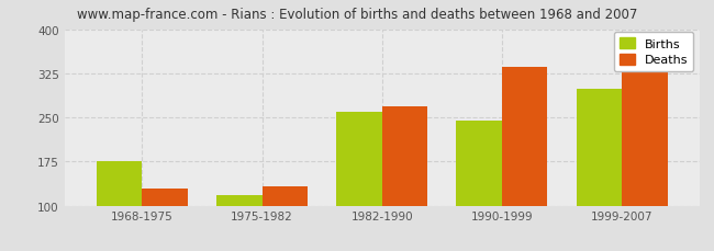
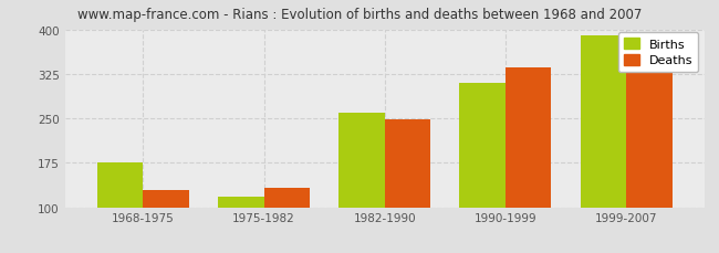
Deaths/1982-1990: 268 -> 249
Births/1990-1999: 244 -> 310
Births/1999-2007: 298 -> 390
